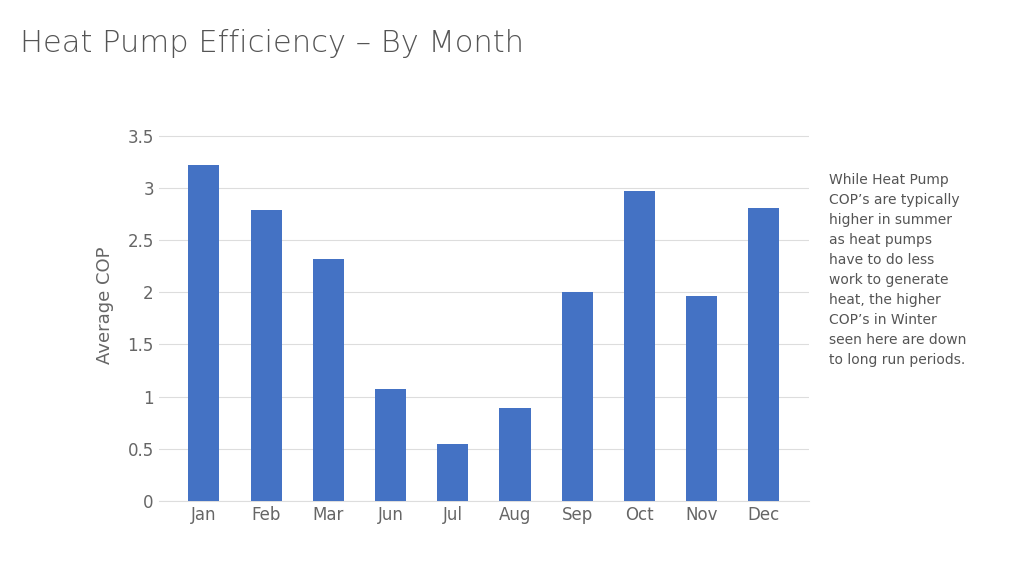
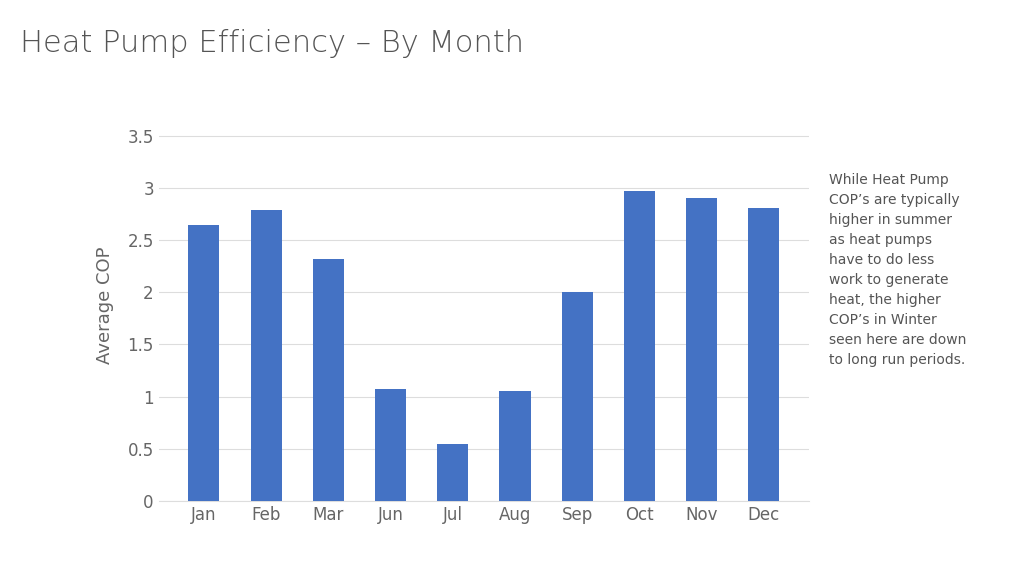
Jan: 3.22 -> 2.64
Aug: 0.89 -> 1.05
Nov: 1.96 -> 2.90
